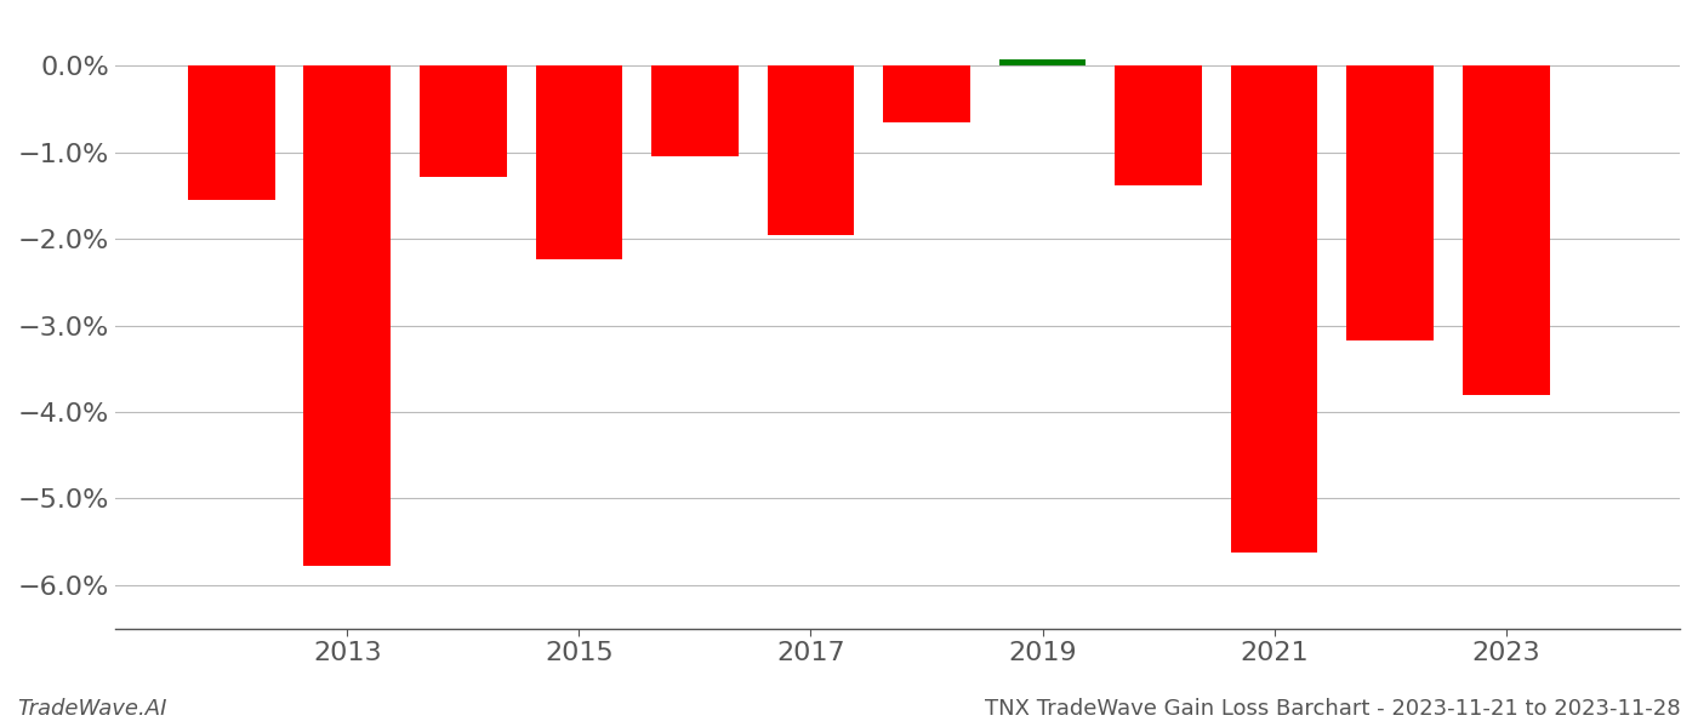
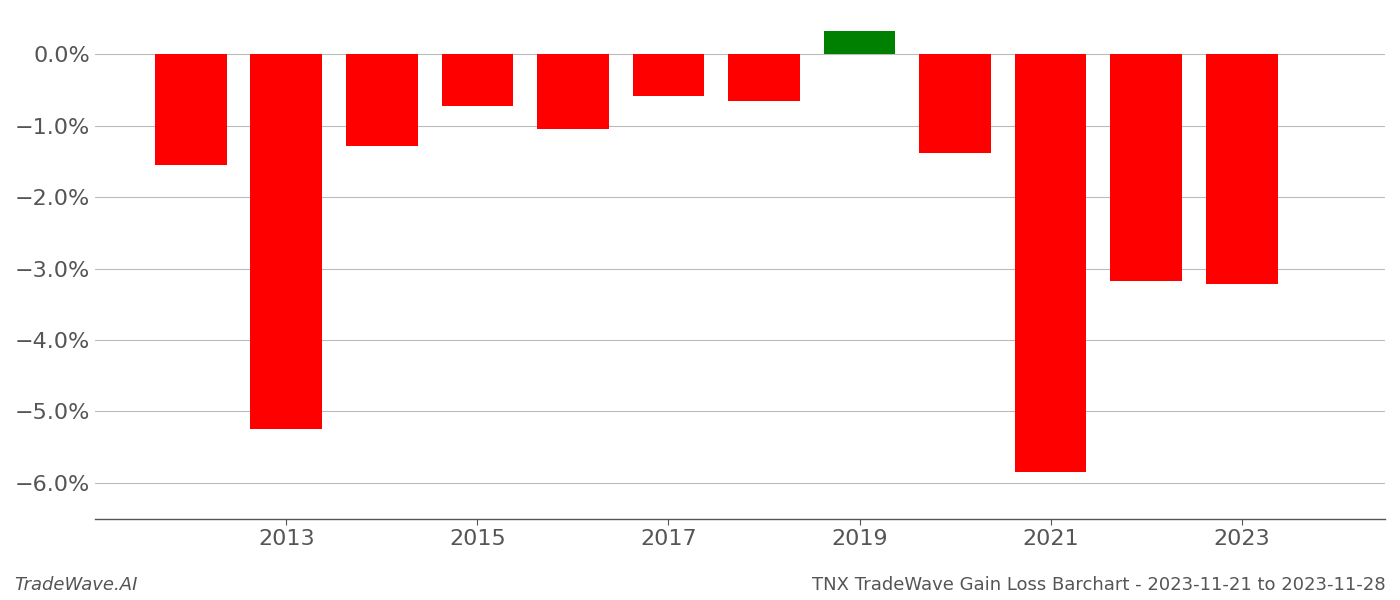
2013: -5.78% -> -5.25%
2015: -2.24% -> -0.72%
2017: -1.96% -> -0.58%
2019: 0.08% -> 0.32%
2021: -5.62% -> -5.85%
2023: -3.80% -> -3.22%
